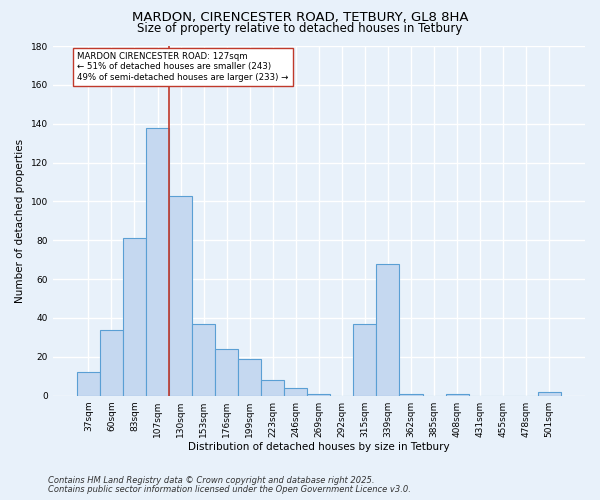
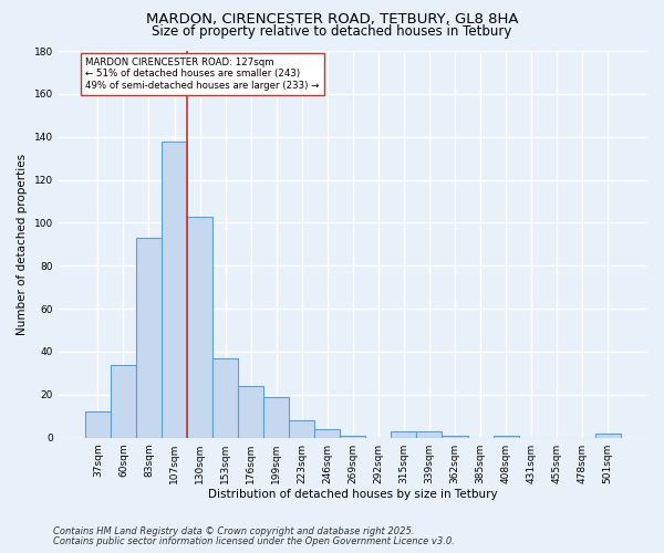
83sqm: 81 -> 93
315sqm: 37 -> 3
339sqm: 68 -> 3
